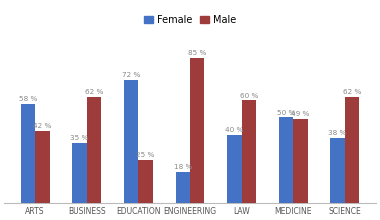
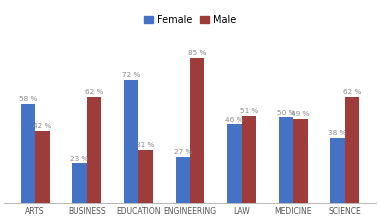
Female/BUSINESS: 35 -> 23
Male/EDUCATION: 25 -> 31
Female/ENGINEERING: 18 -> 27
Female/LAW: 40 -> 46
Male/LAW: 60 -> 51
